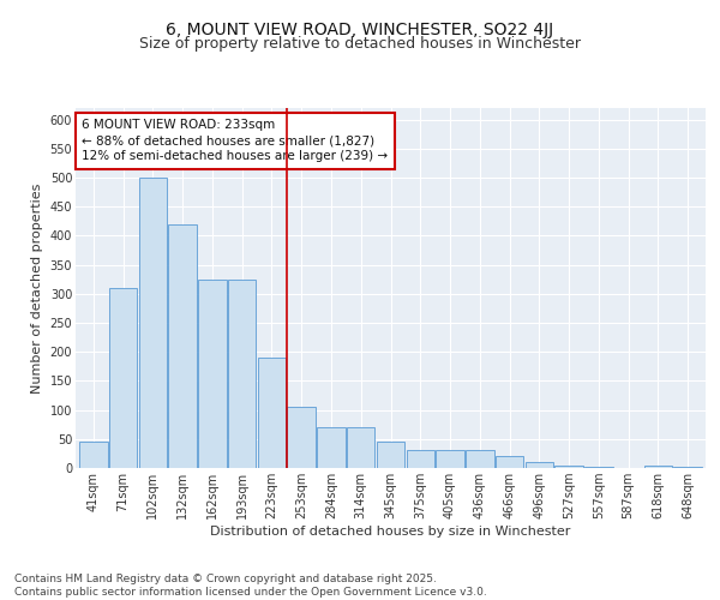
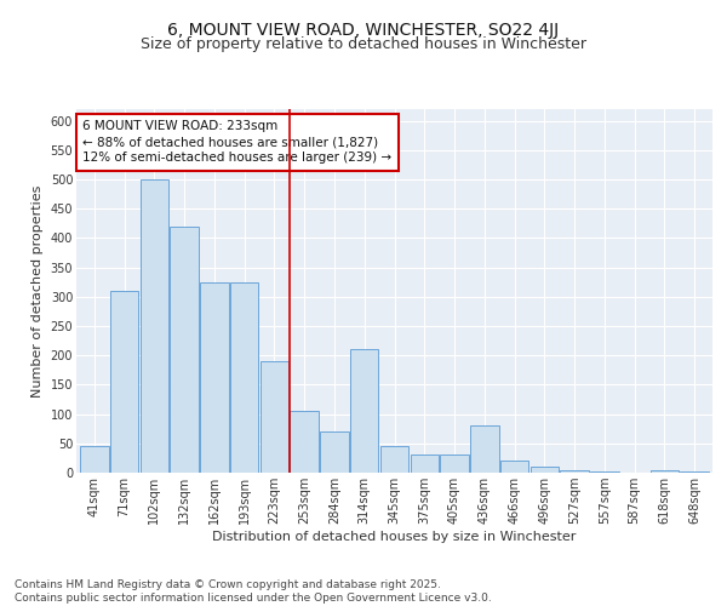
314sqm: 70 -> 210
436sqm: 30 -> 80
